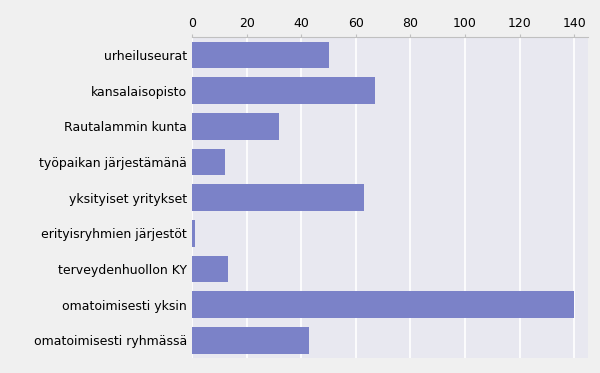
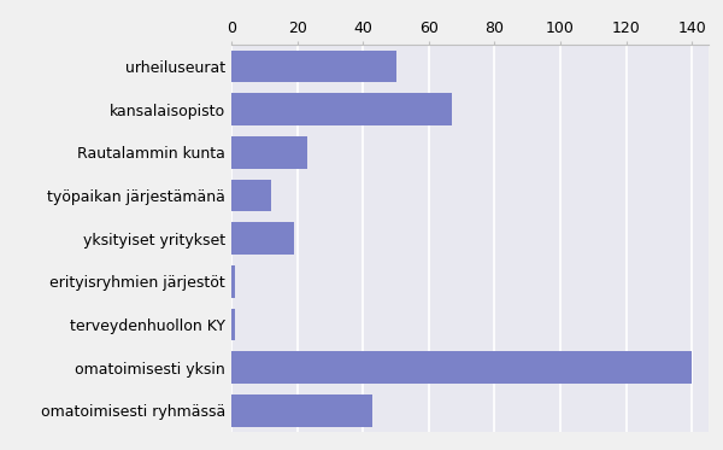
Rautalammin kunta: 32 -> 23
yksityiset yritykset: 63 -> 19
terveydenhuollon KY: 13 -> 1
